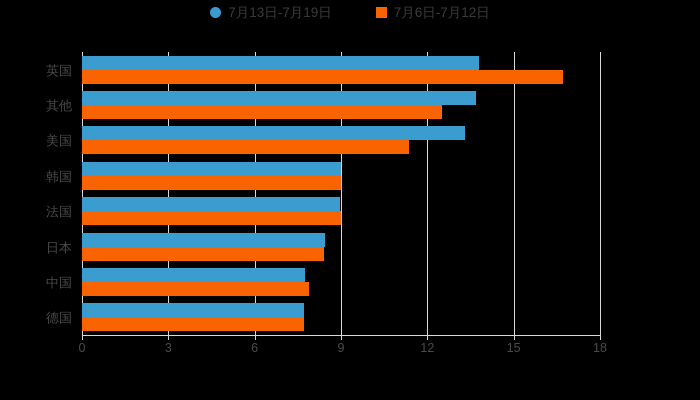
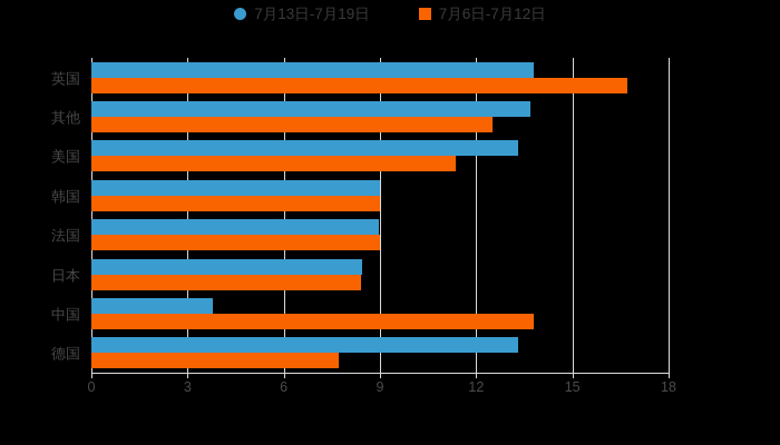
7月13日-7月19日/中国: 7.8 -> 3.8
7月6日-7月12日/中国: 7.9 -> 13.8
7月13日-7月19日/德国: 7.7 -> 13.3
